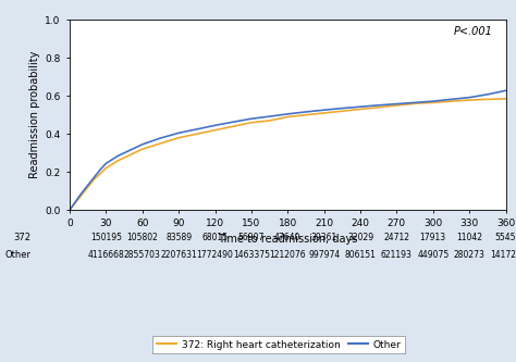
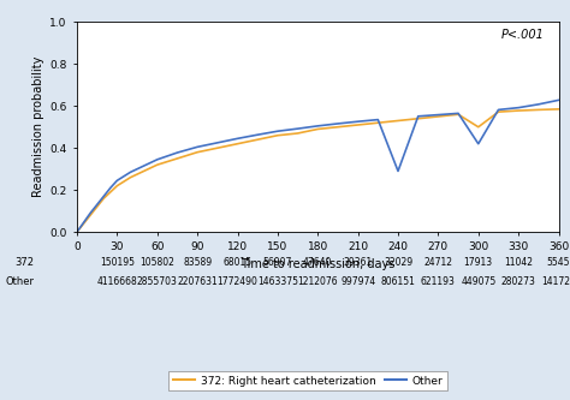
Other/240: 0.54 -> 0.29
372: Right heart catheterization/300: 0.56 -> 0.50
Other/300: 0.57 -> 0.42
